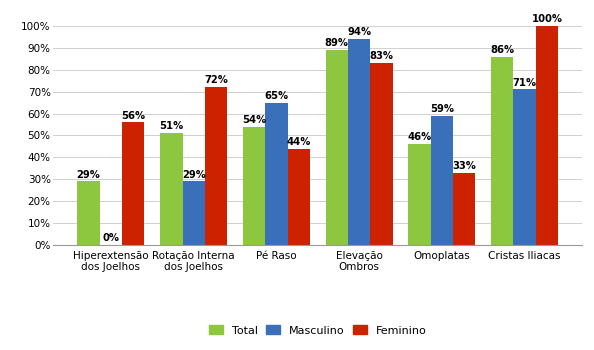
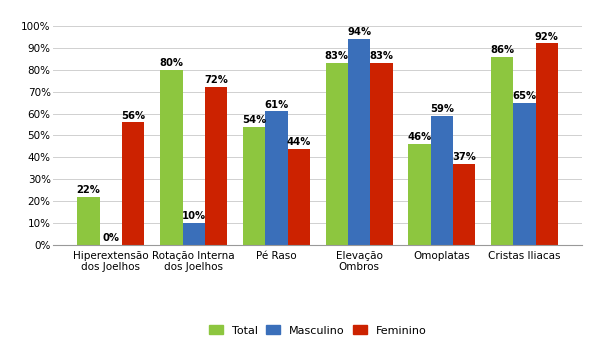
Total/Hiperextensão dos Joelhos: 29% -> 22%
Total/Rotação Interna dos Joelhos: 51% -> 80%
Masculino/Rotação Interna dos Joelhos: 29% -> 10%
Masculino/Pé Raso: 65% -> 61%
Total/Elevação Ombros: 89% -> 83%
Feminino/Omoplatas: 33% -> 37%
Masculino/Cristas Iliacas: 71% -> 65%
Feminino/Cristas Iliacas: 100% -> 92%
